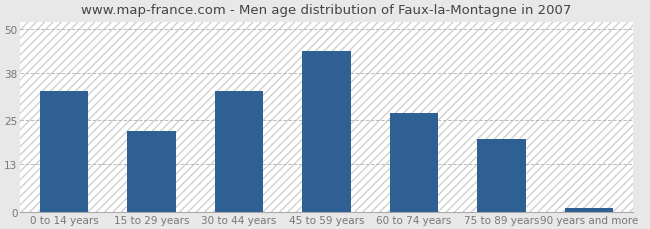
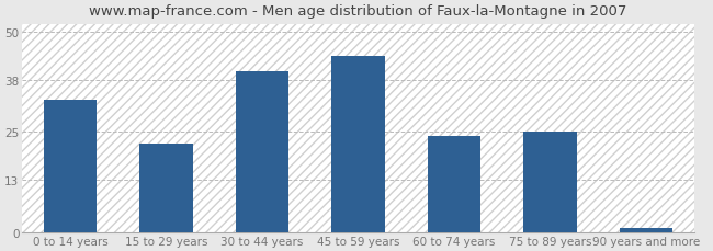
30 to 44 years: 33 -> 40
60 to 74 years: 27 -> 24
75 to 89 years: 20 -> 25
